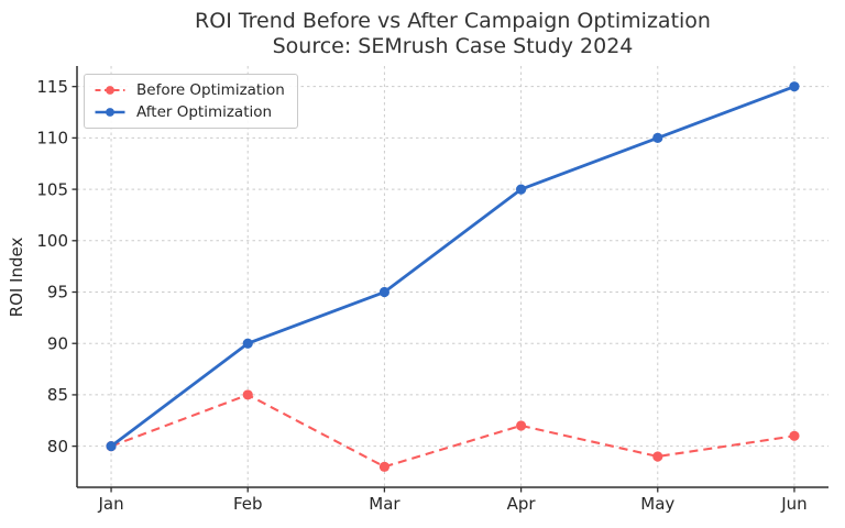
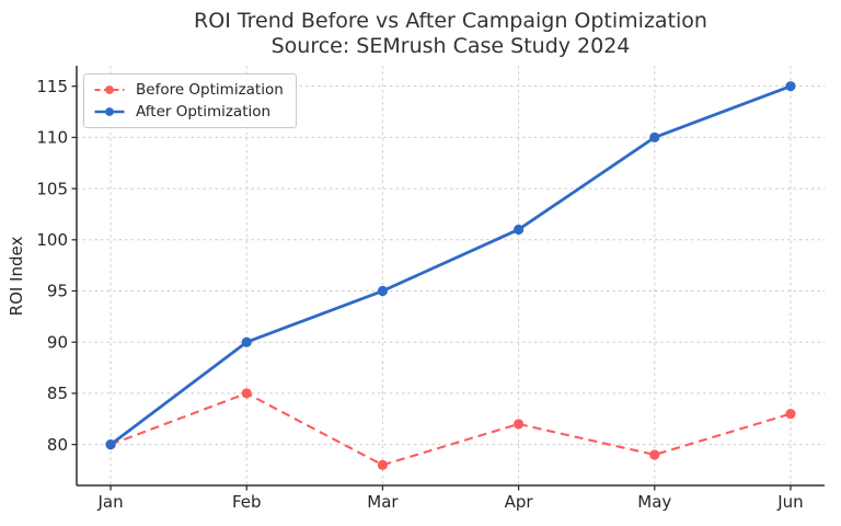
After Optimization/Apr: 105 -> 101
Before Optimization/Jun: 81 -> 83
